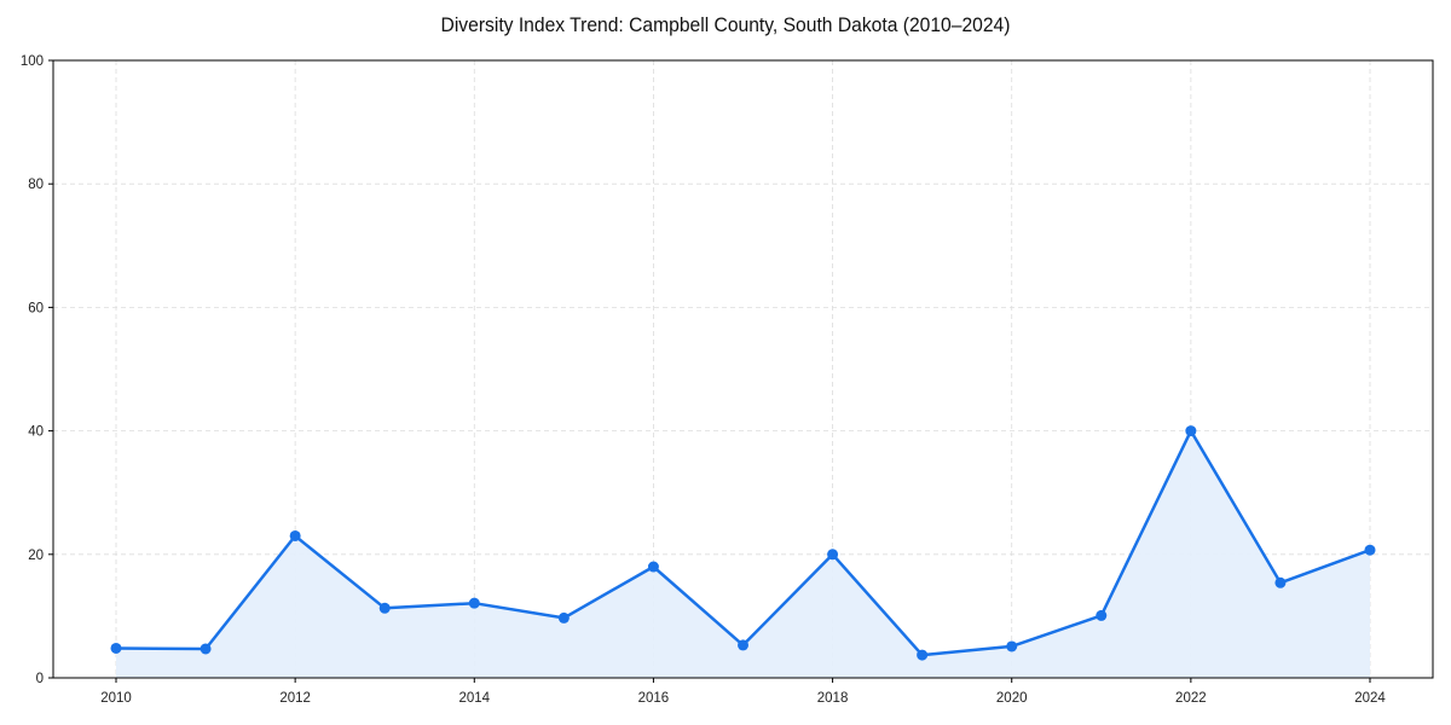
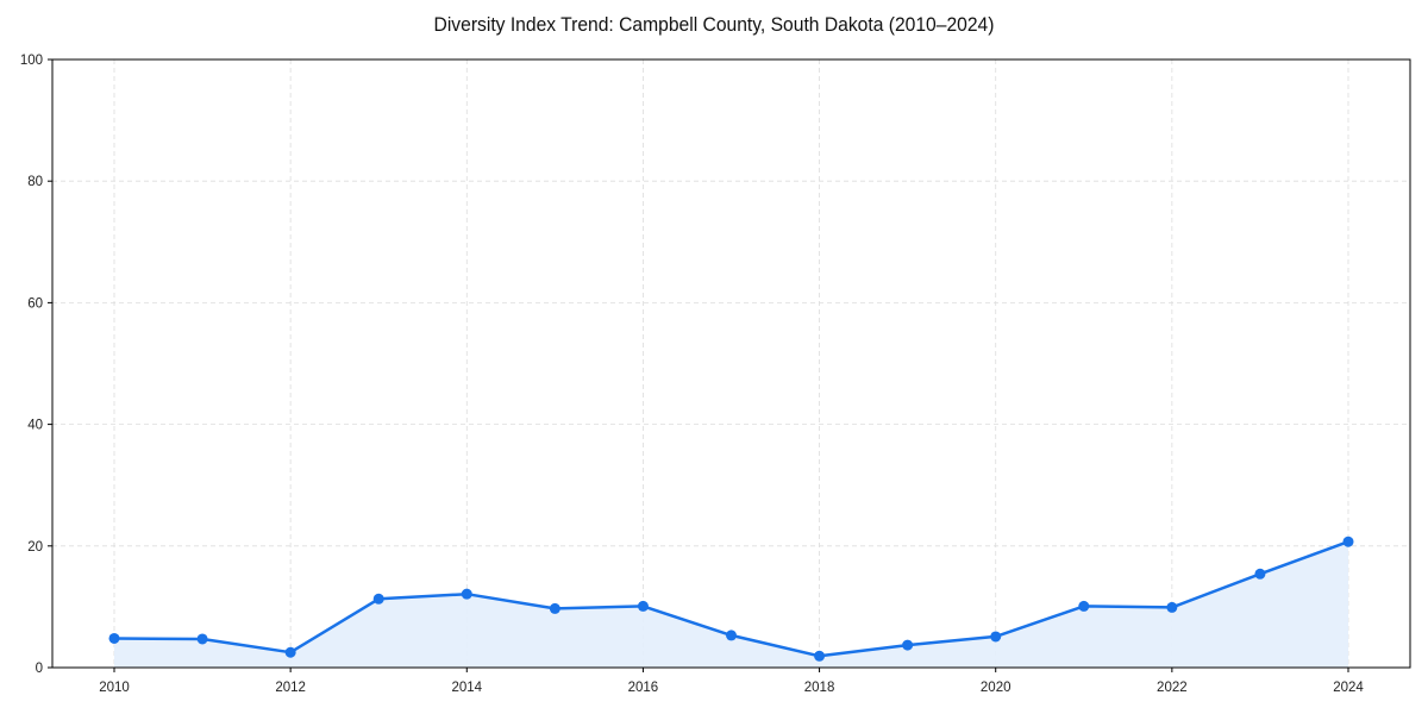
2012: 23 -> 2
2016: 18 -> 10
2018: 20 -> 2
2022: 40 -> 10
